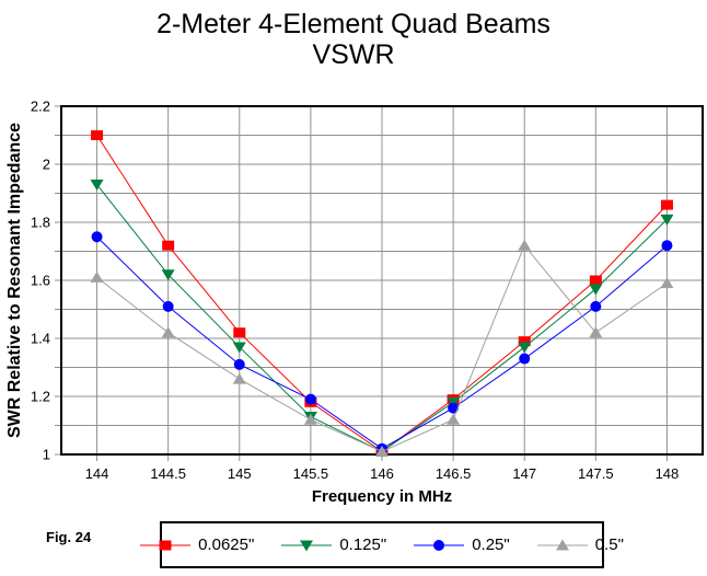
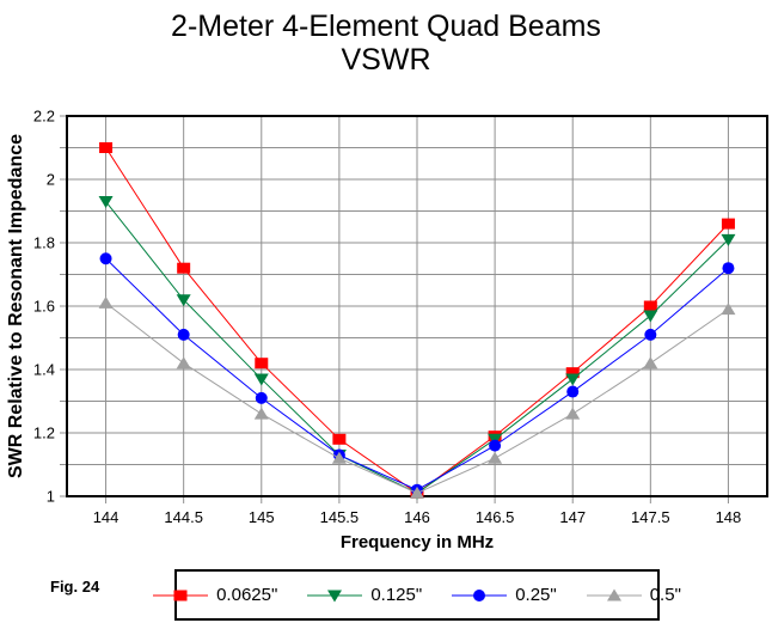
0.25"/145.5: 1.19 -> 1.13
0.5"/147: 1.72 -> 1.26
